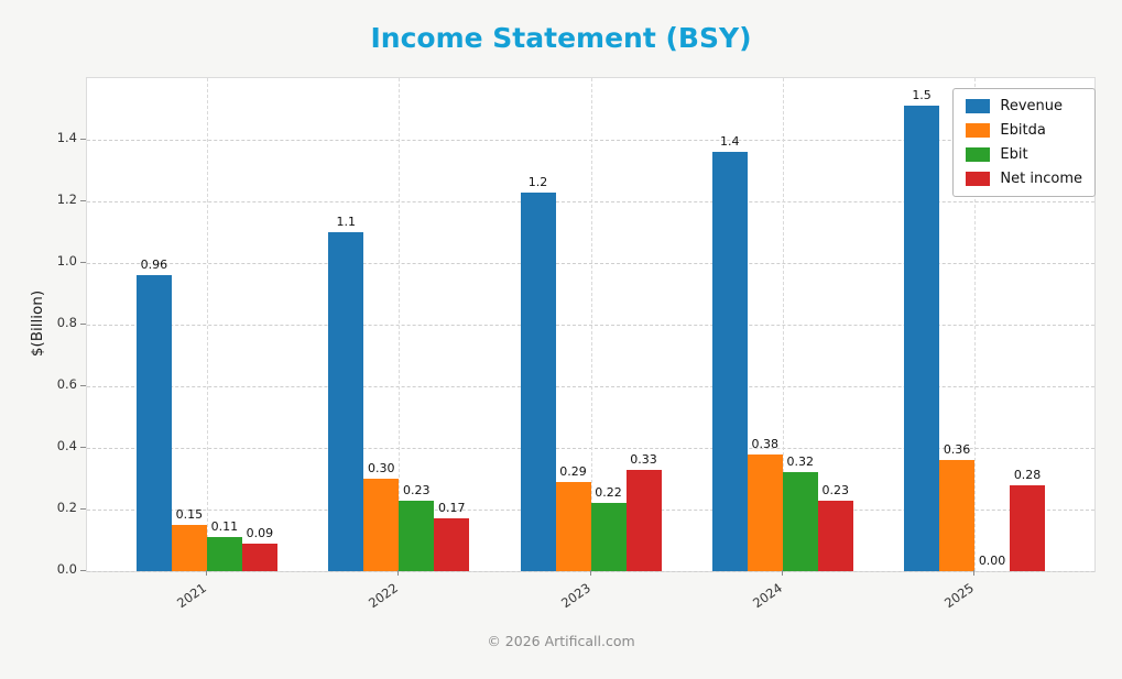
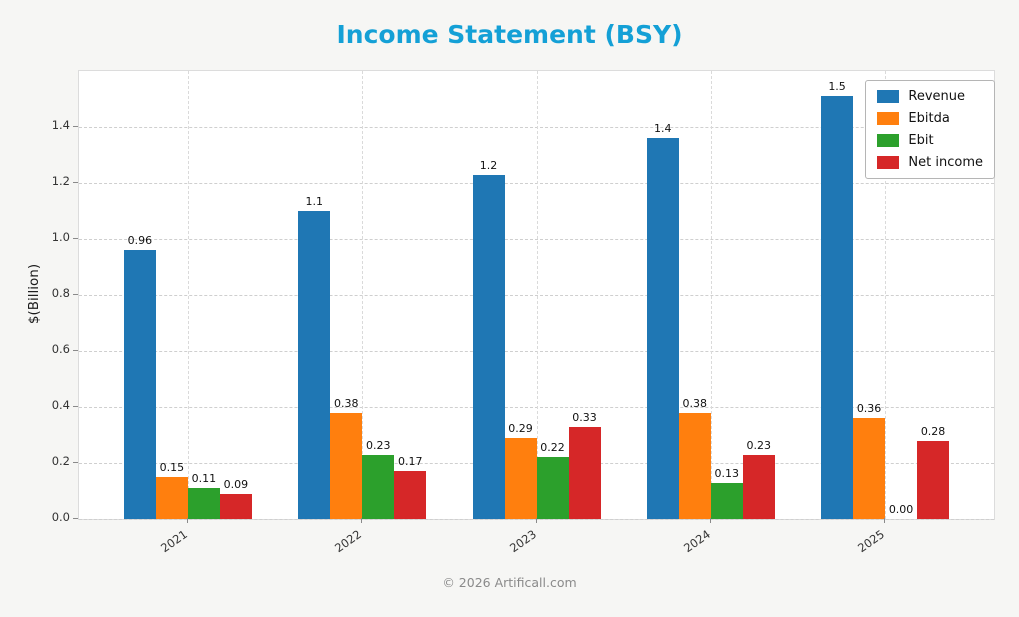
Ebitda/2022: 0.30 -> 0.38
Ebit/2024: 0.32 -> 0.13
